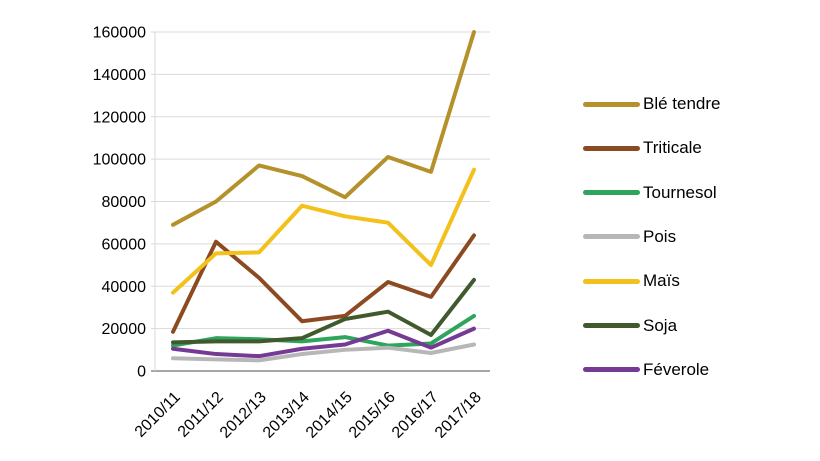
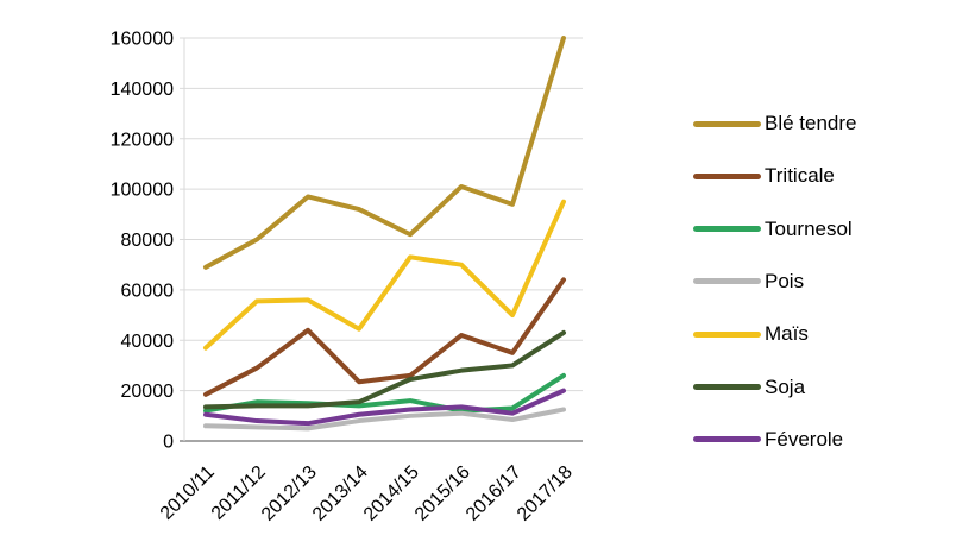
Triticale/2011/12: 61000 -> 29000
Maïs/2013/14: 78000 -> 44000
Féverole/2015/16: 19000 -> 14000
Soja/2016/17: 17000 -> 30000
